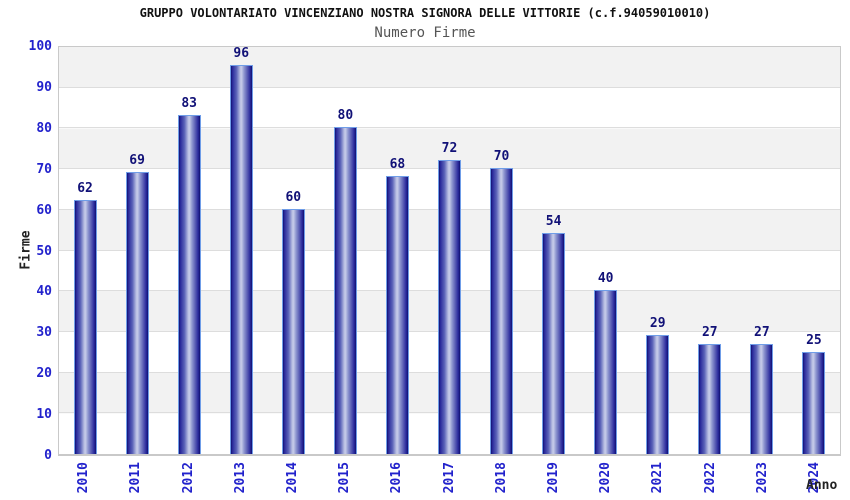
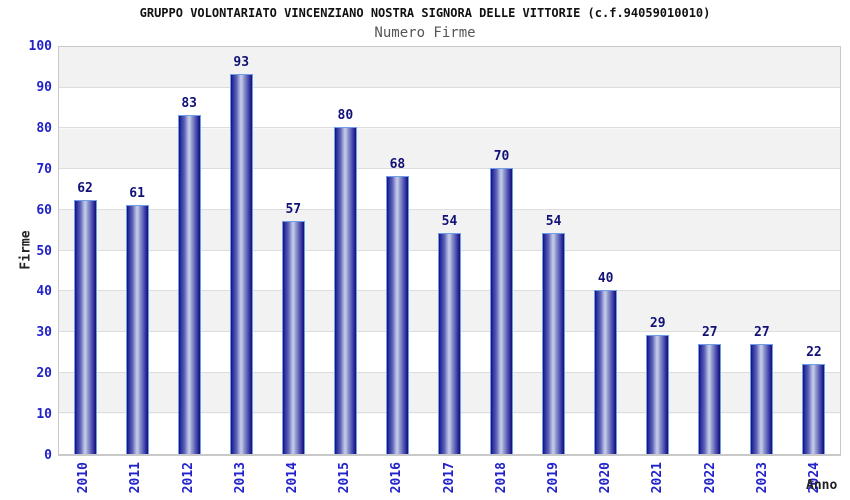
2011: 69 -> 61
2013: 96 -> 93
2014: 60 -> 57
2017: 72 -> 54
2024: 25 -> 22
